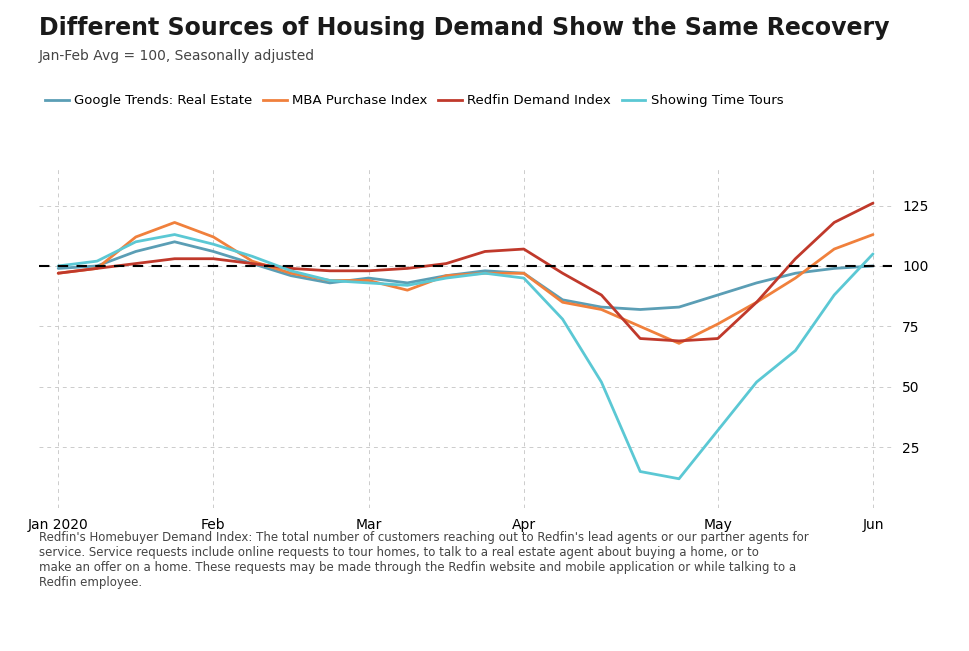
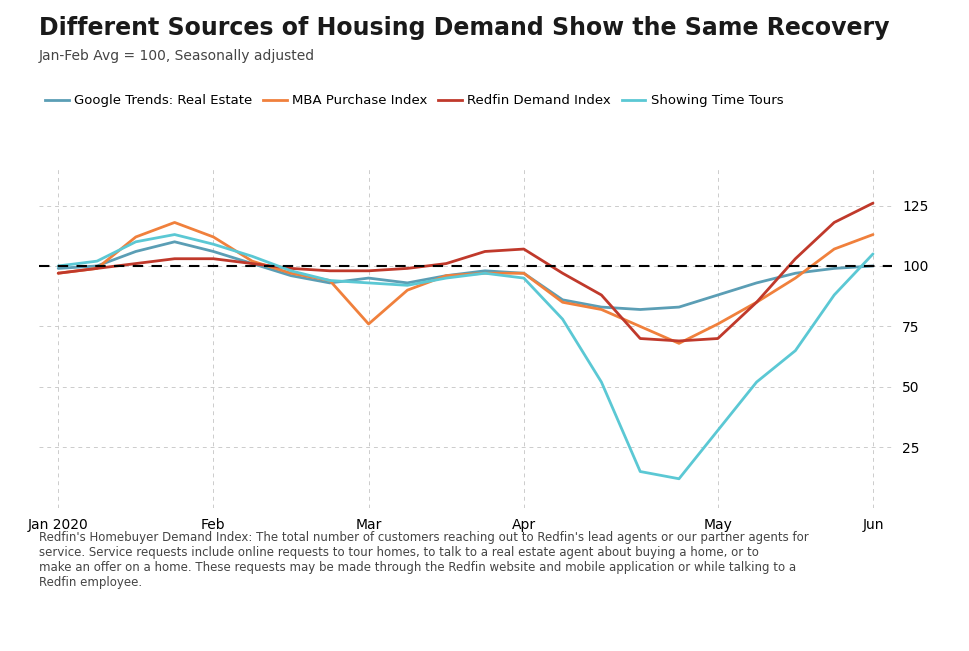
MBA Purchase Index/Mar: 94 -> 76
